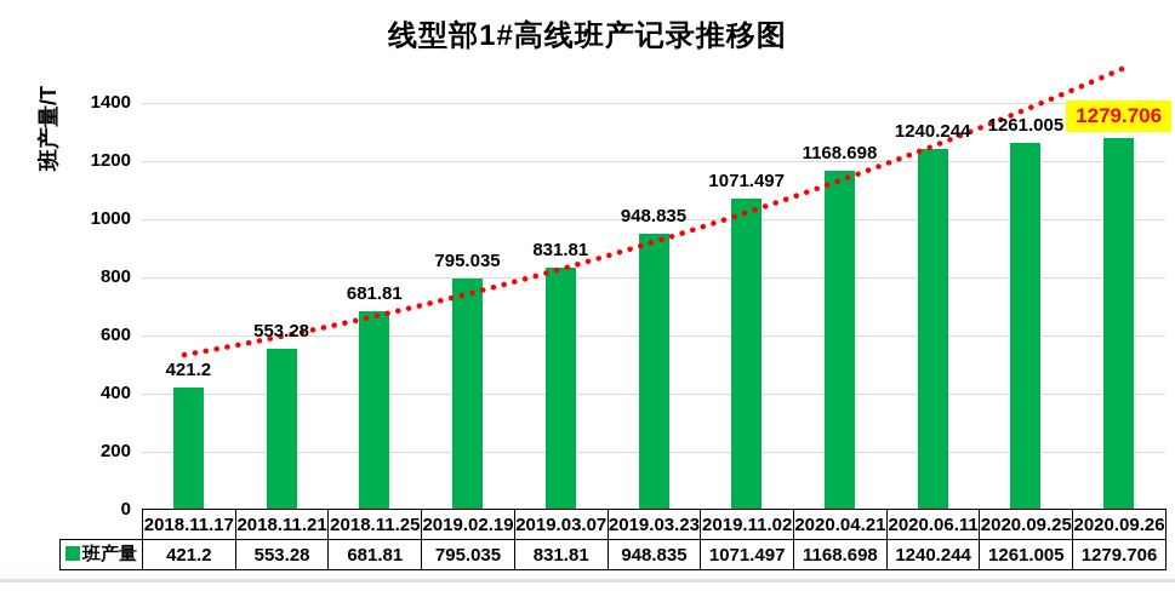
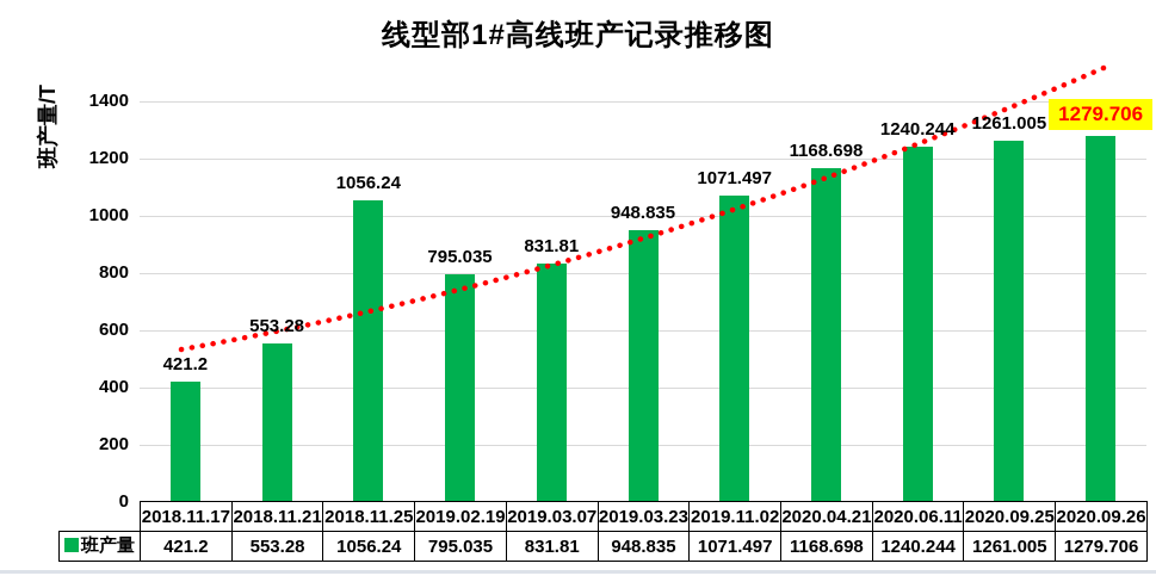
2018.11.25: 681.81 -> 1056.24
